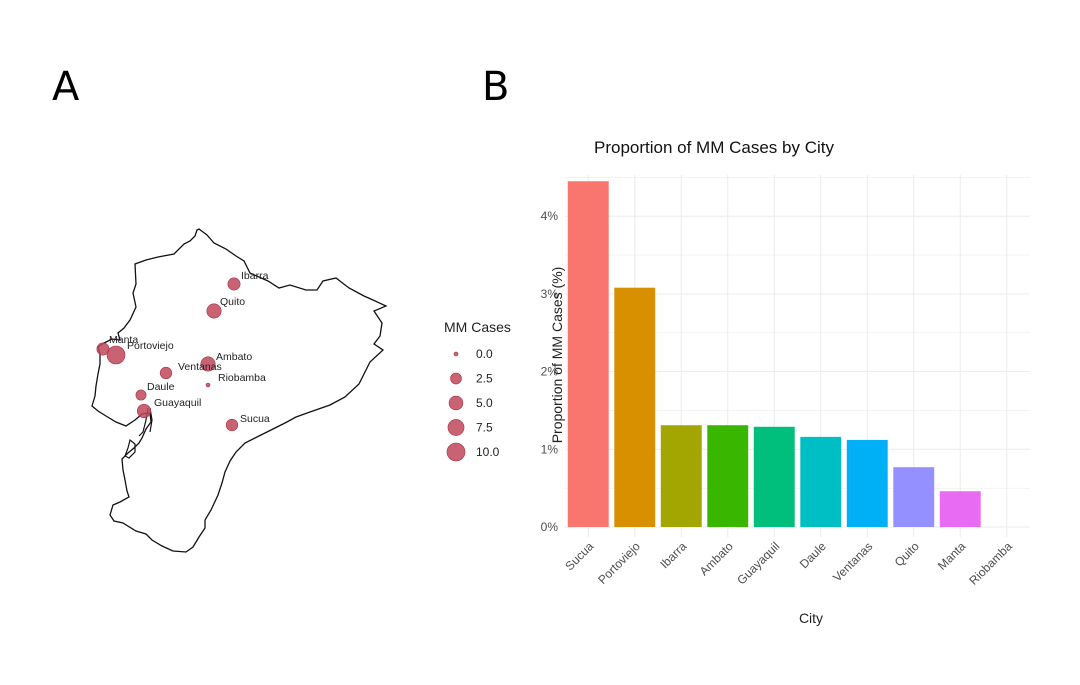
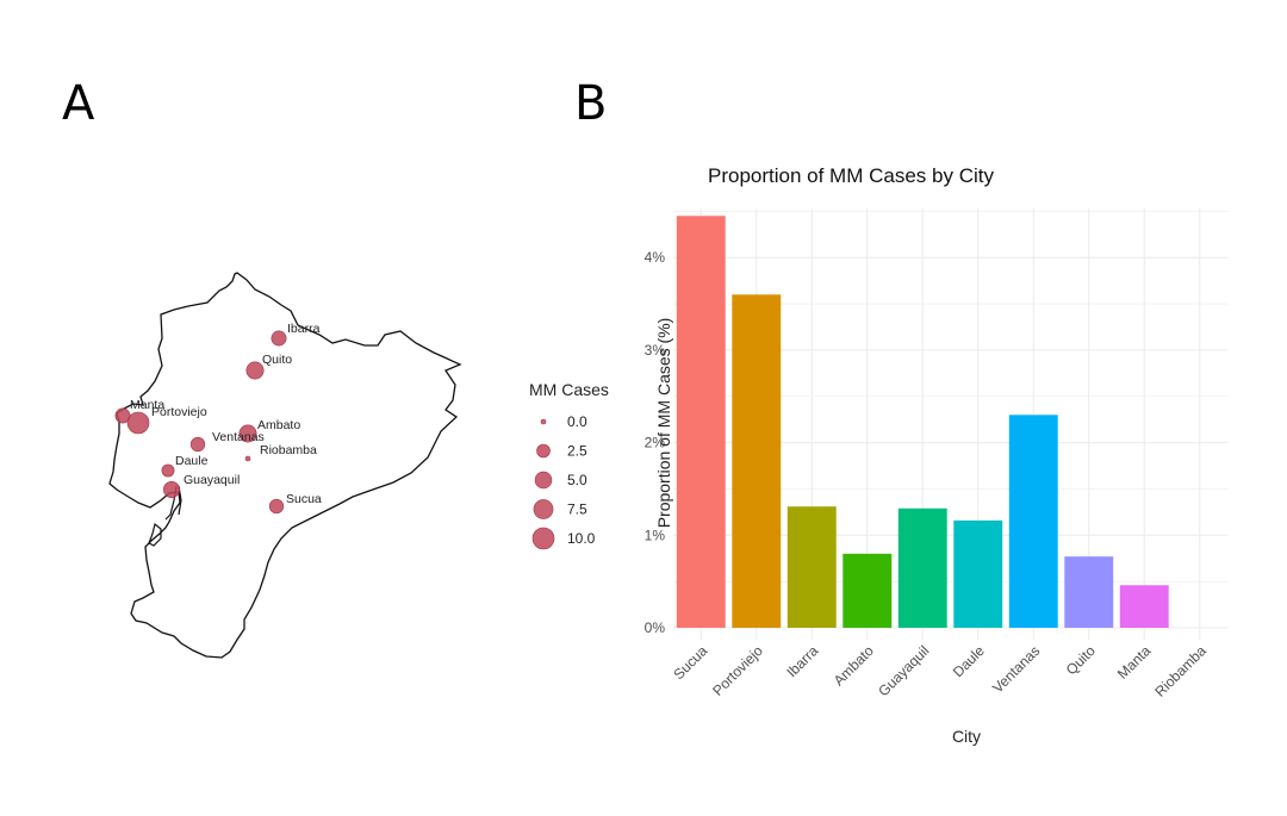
Portoviejo: 3.1% -> 3.6%
Ambato: 1.3% -> 0.8%
Ventanas: 1.1% -> 2.3%
